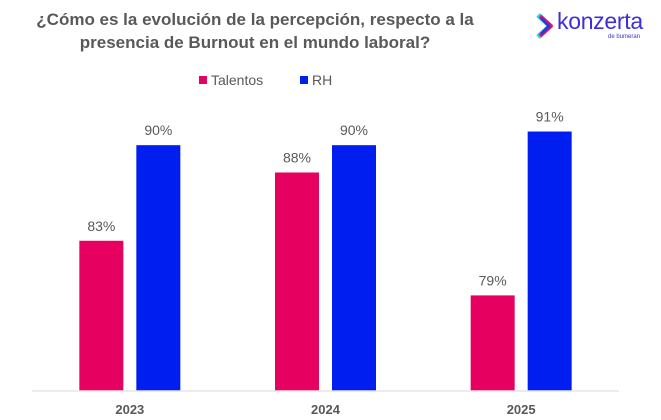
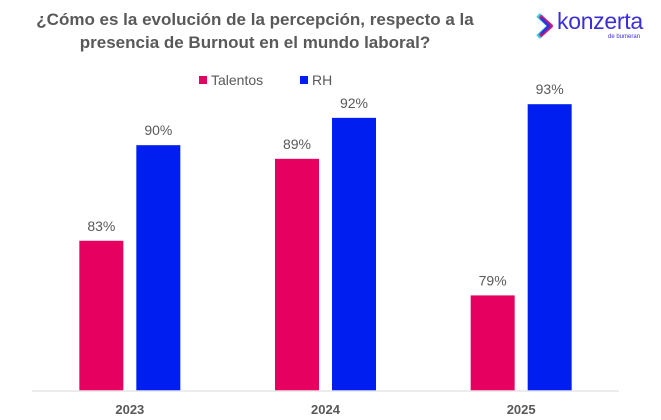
Talentos/2024: 88% -> 89%
RH/2024: 90% -> 92%
RH/2025: 91% -> 93%
